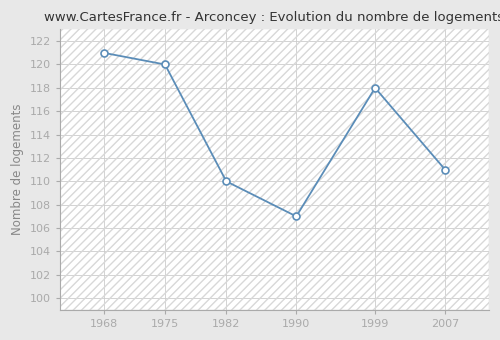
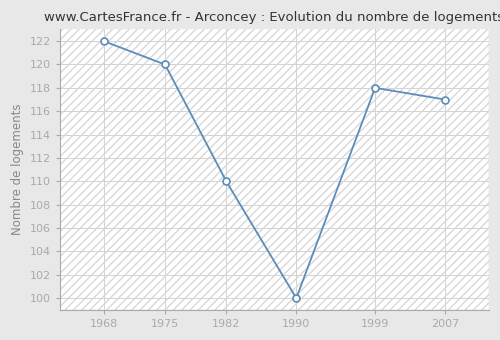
1968: 121 -> 122
1990: 107 -> 100
2007: 111 -> 117
